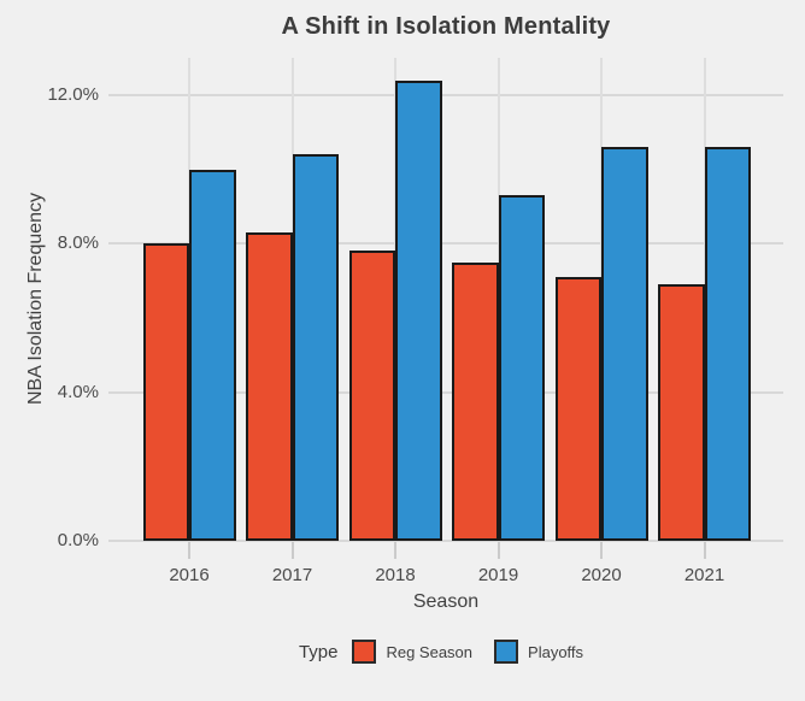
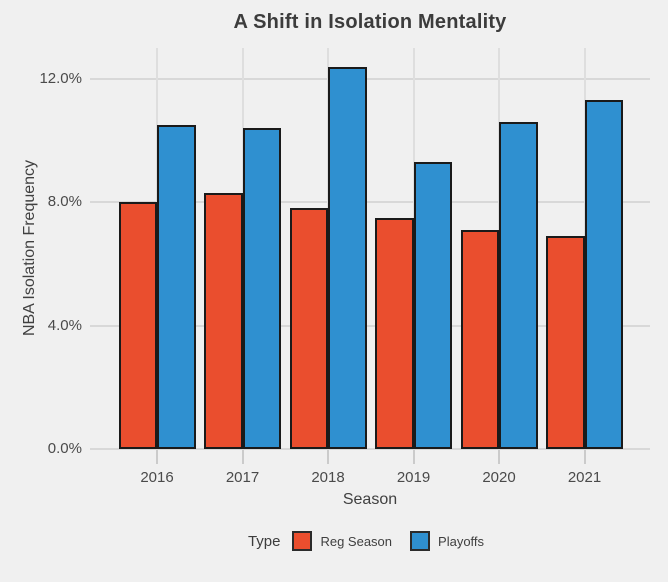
Playoffs/2016: 10.0% -> 10.5%
Playoffs/2021: 10.6% -> 11.3%
